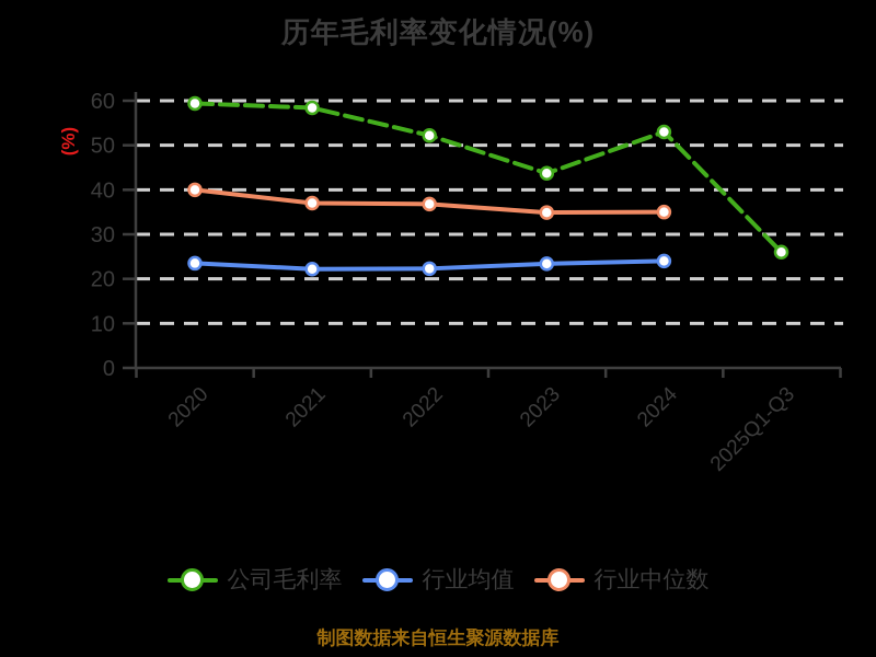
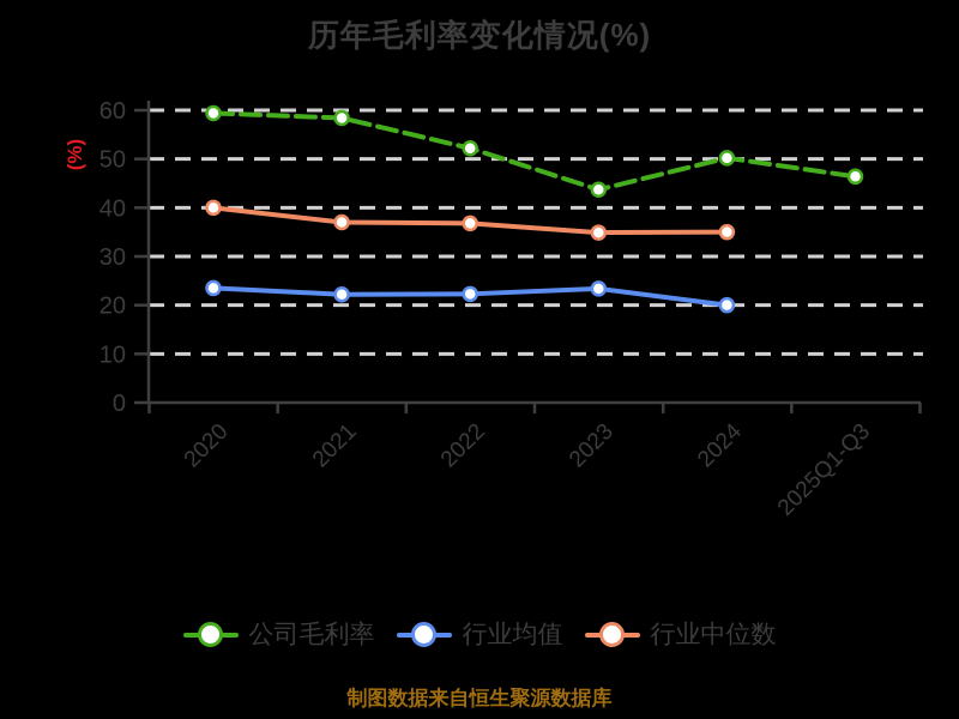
公司毛利率/2024: 53 -> 50
行业均值/2024: 24 -> 20
公司毛利率/2025Q1-Q3: 26 -> 46
